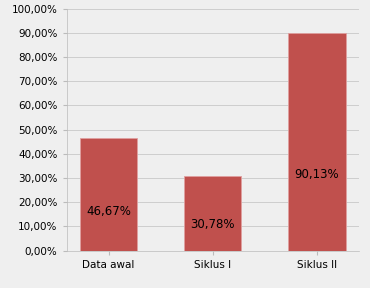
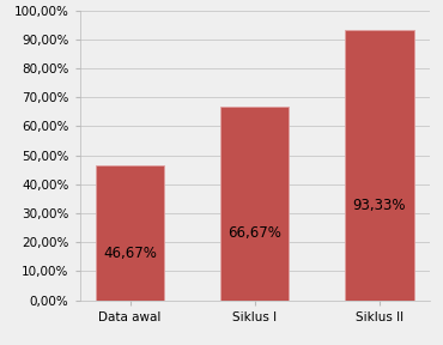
Siklus I: 30,78% -> 66,67%
Siklus II: 90,13% -> 93,33%
